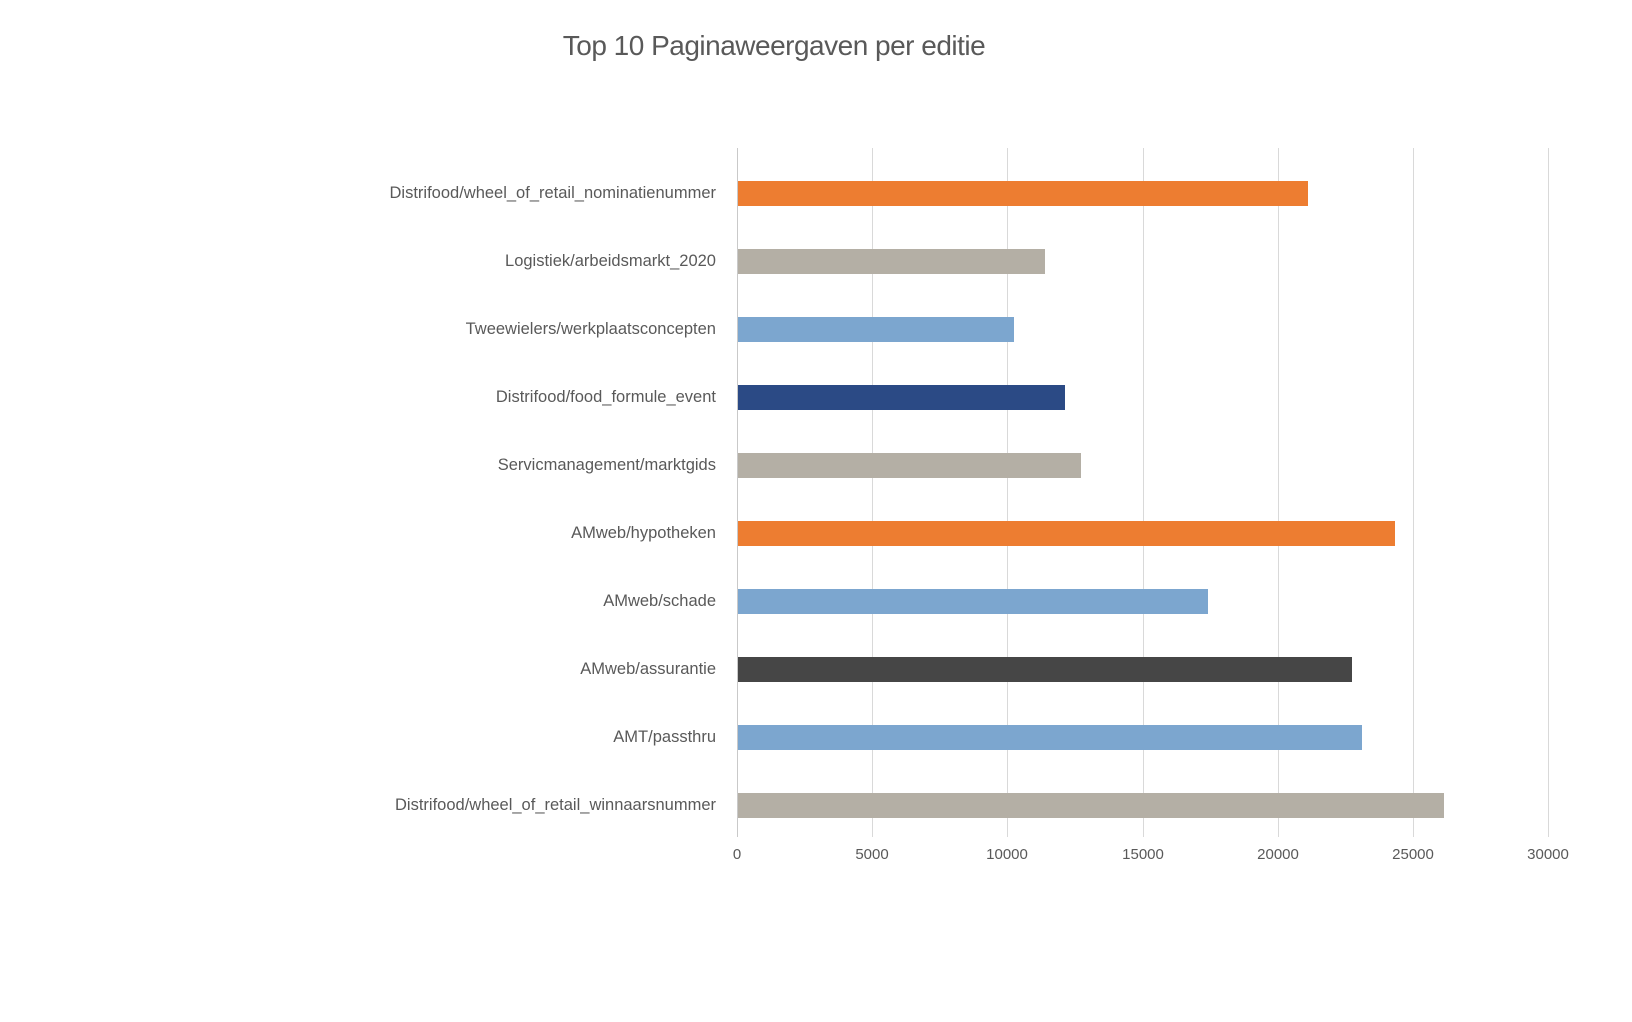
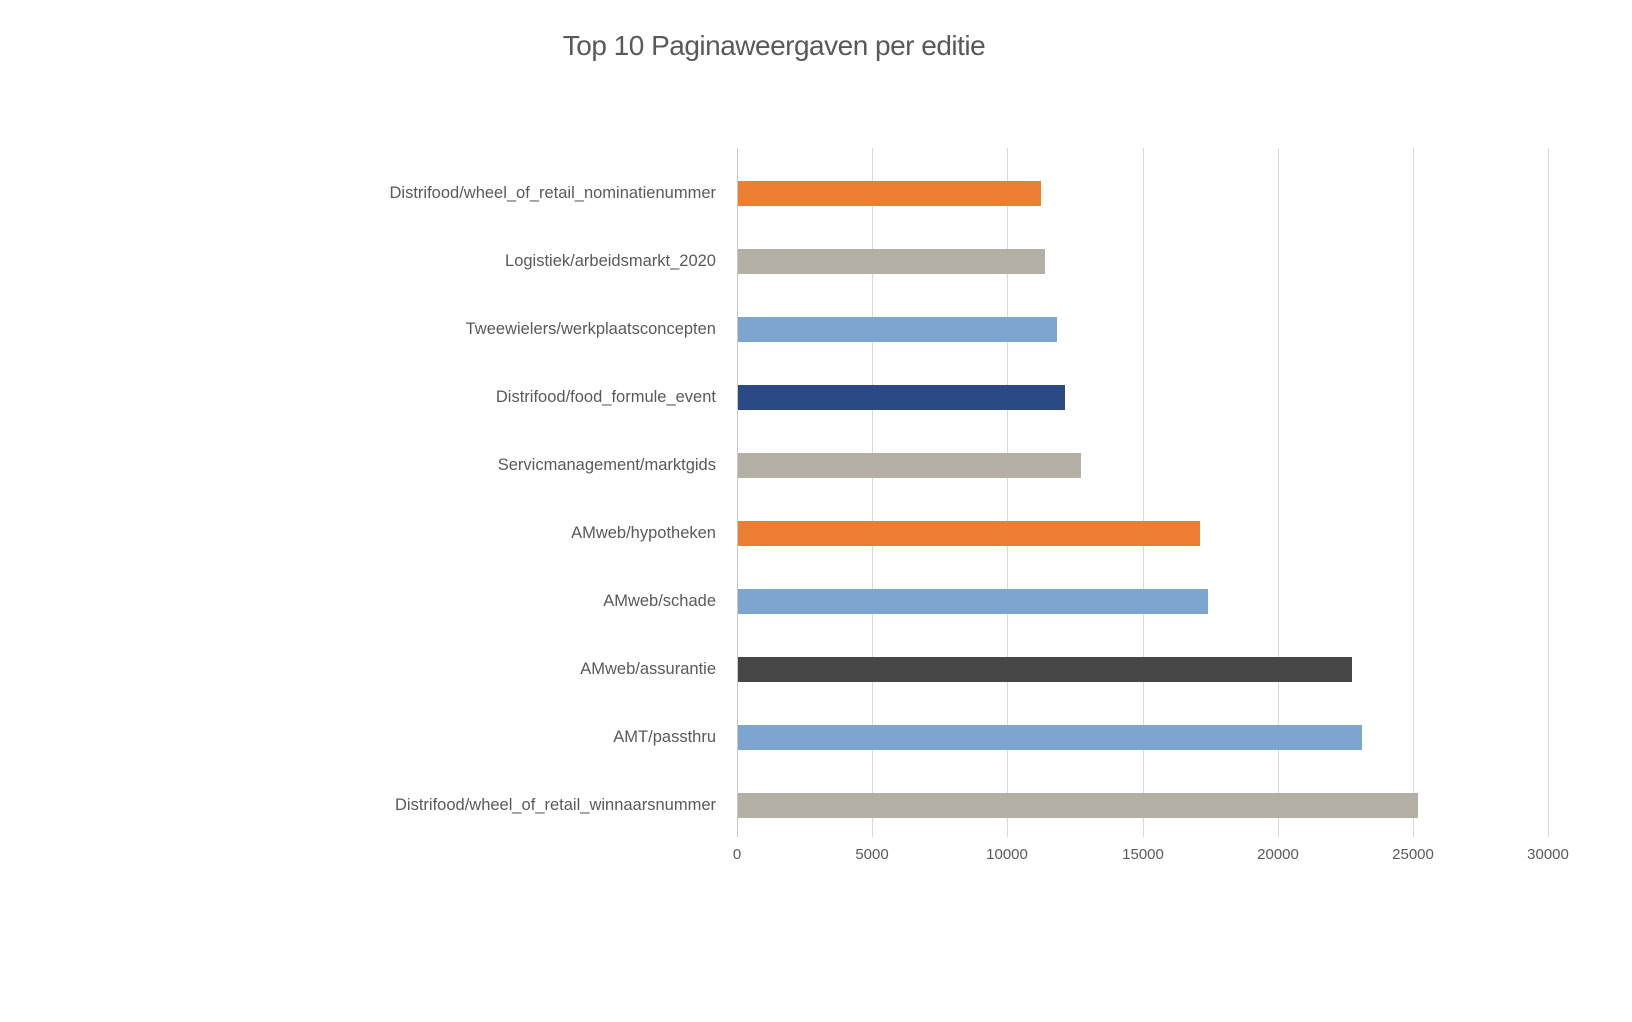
Distrifood/wheel_of_retail_nominatienummer: 21100 -> 11200
Tweewielers/werkplaatsconcepten: 10200 -> 11800
AMweb/hypotheken: 24300 -> 17100
Distrifood/wheel_of_retail_winnaarsnummer: 26100 -> 25200
